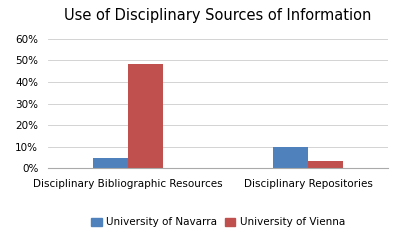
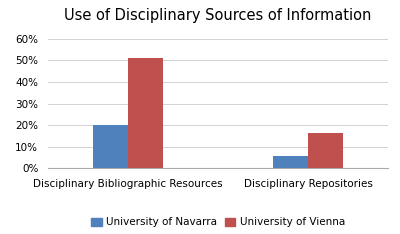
University of Navarra/Disciplinary Bibliographic Resources: 5% -> 20%
University of Vienna/Disciplinary Bibliographic Resources: 48.5% -> 51.0%
University of Navarra/Disciplinary Repositories: 10% -> 6%
University of Vienna/Disciplinary Repositories: 3.5% -> 16.5%
